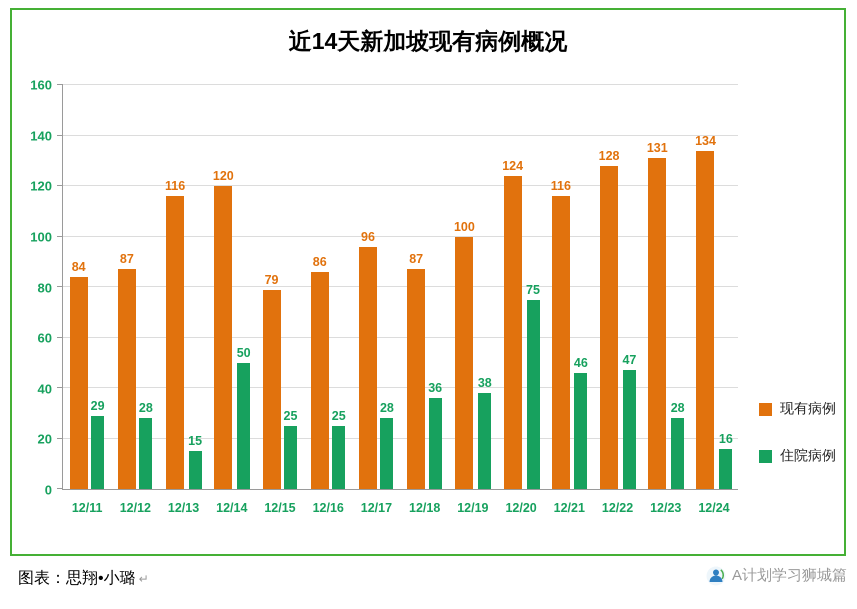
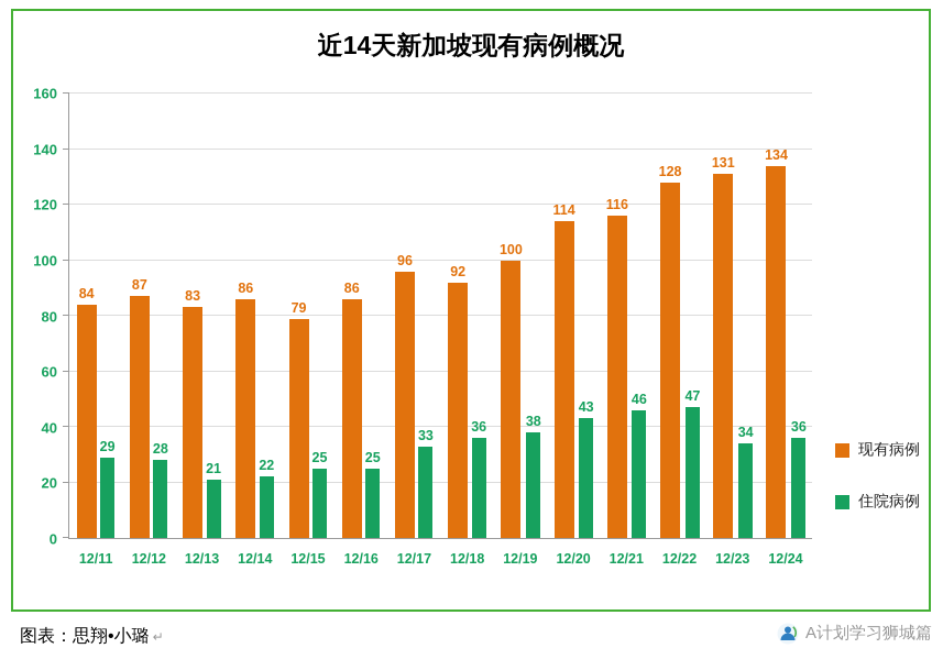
现有病例/12/13: 116 -> 83
住院病例/12/13: 15 -> 21
现有病例/12/14: 120 -> 86
住院病例/12/14: 50 -> 22
住院病例/12/17: 28 -> 33
现有病例/12/18: 87 -> 92
现有病例/12/20: 124 -> 114
住院病例/12/20: 75 -> 43
住院病例/12/23: 28 -> 34
住院病例/12/24: 16 -> 36
